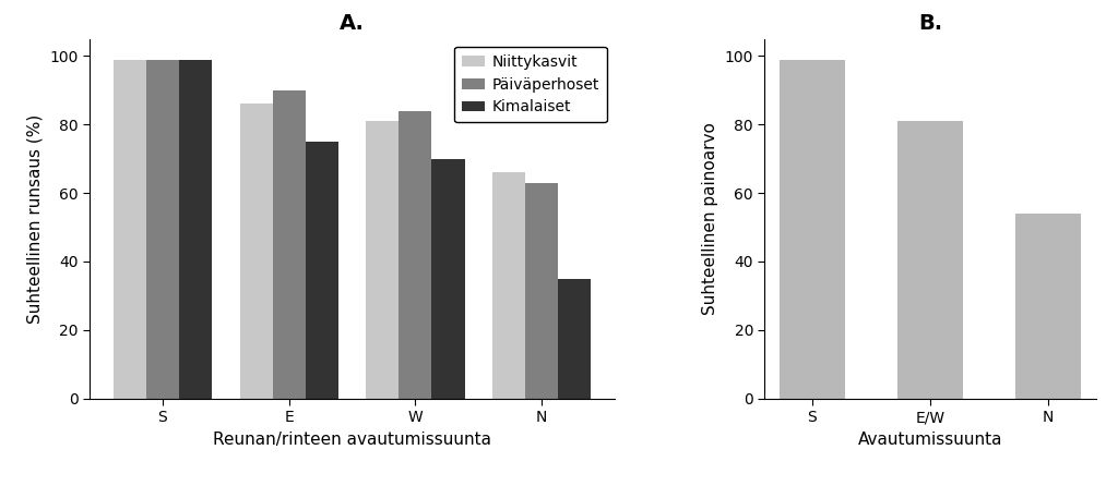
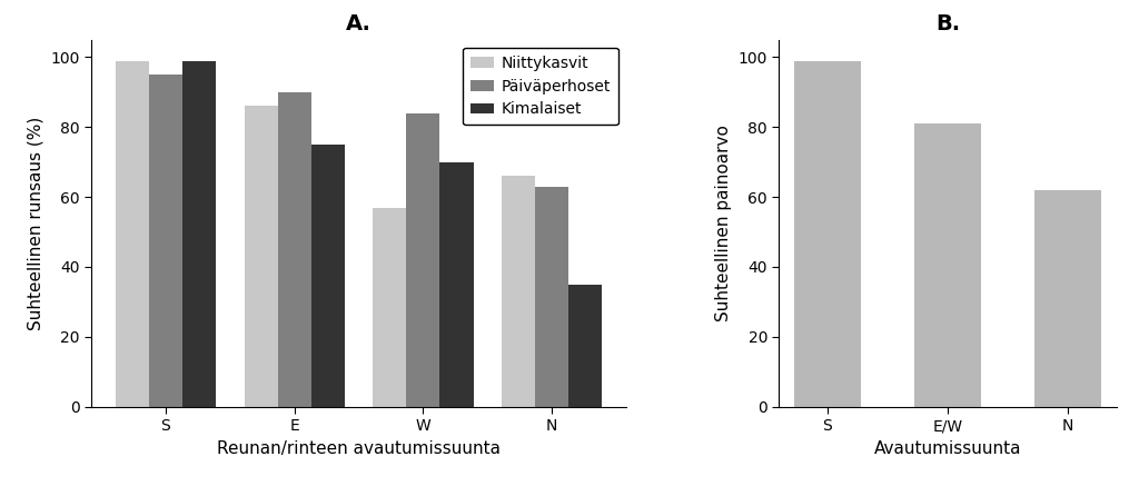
A./Päiväperhoset/S: 99 -> 95
A./Niittykasvit/W: 81 -> 57
B./N: 54 -> 62
